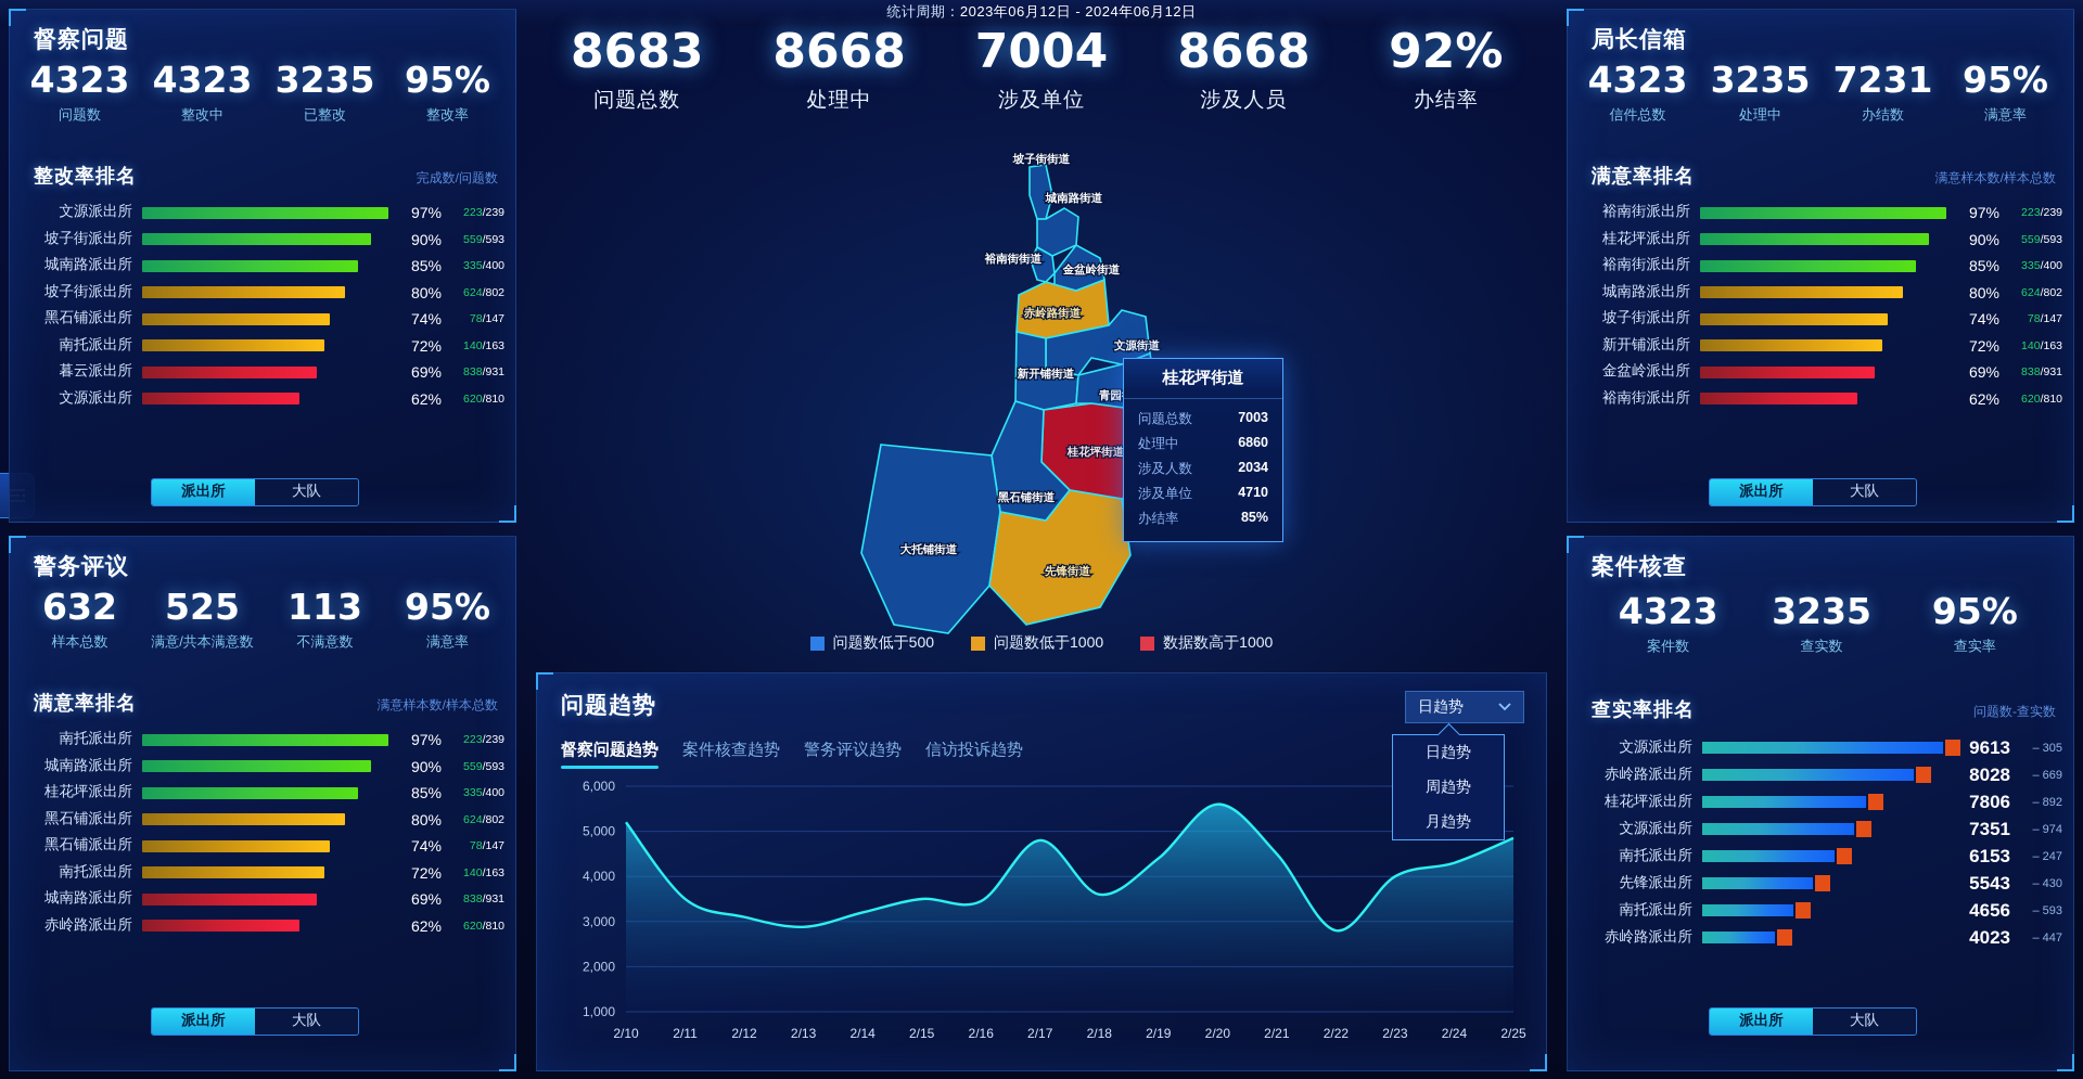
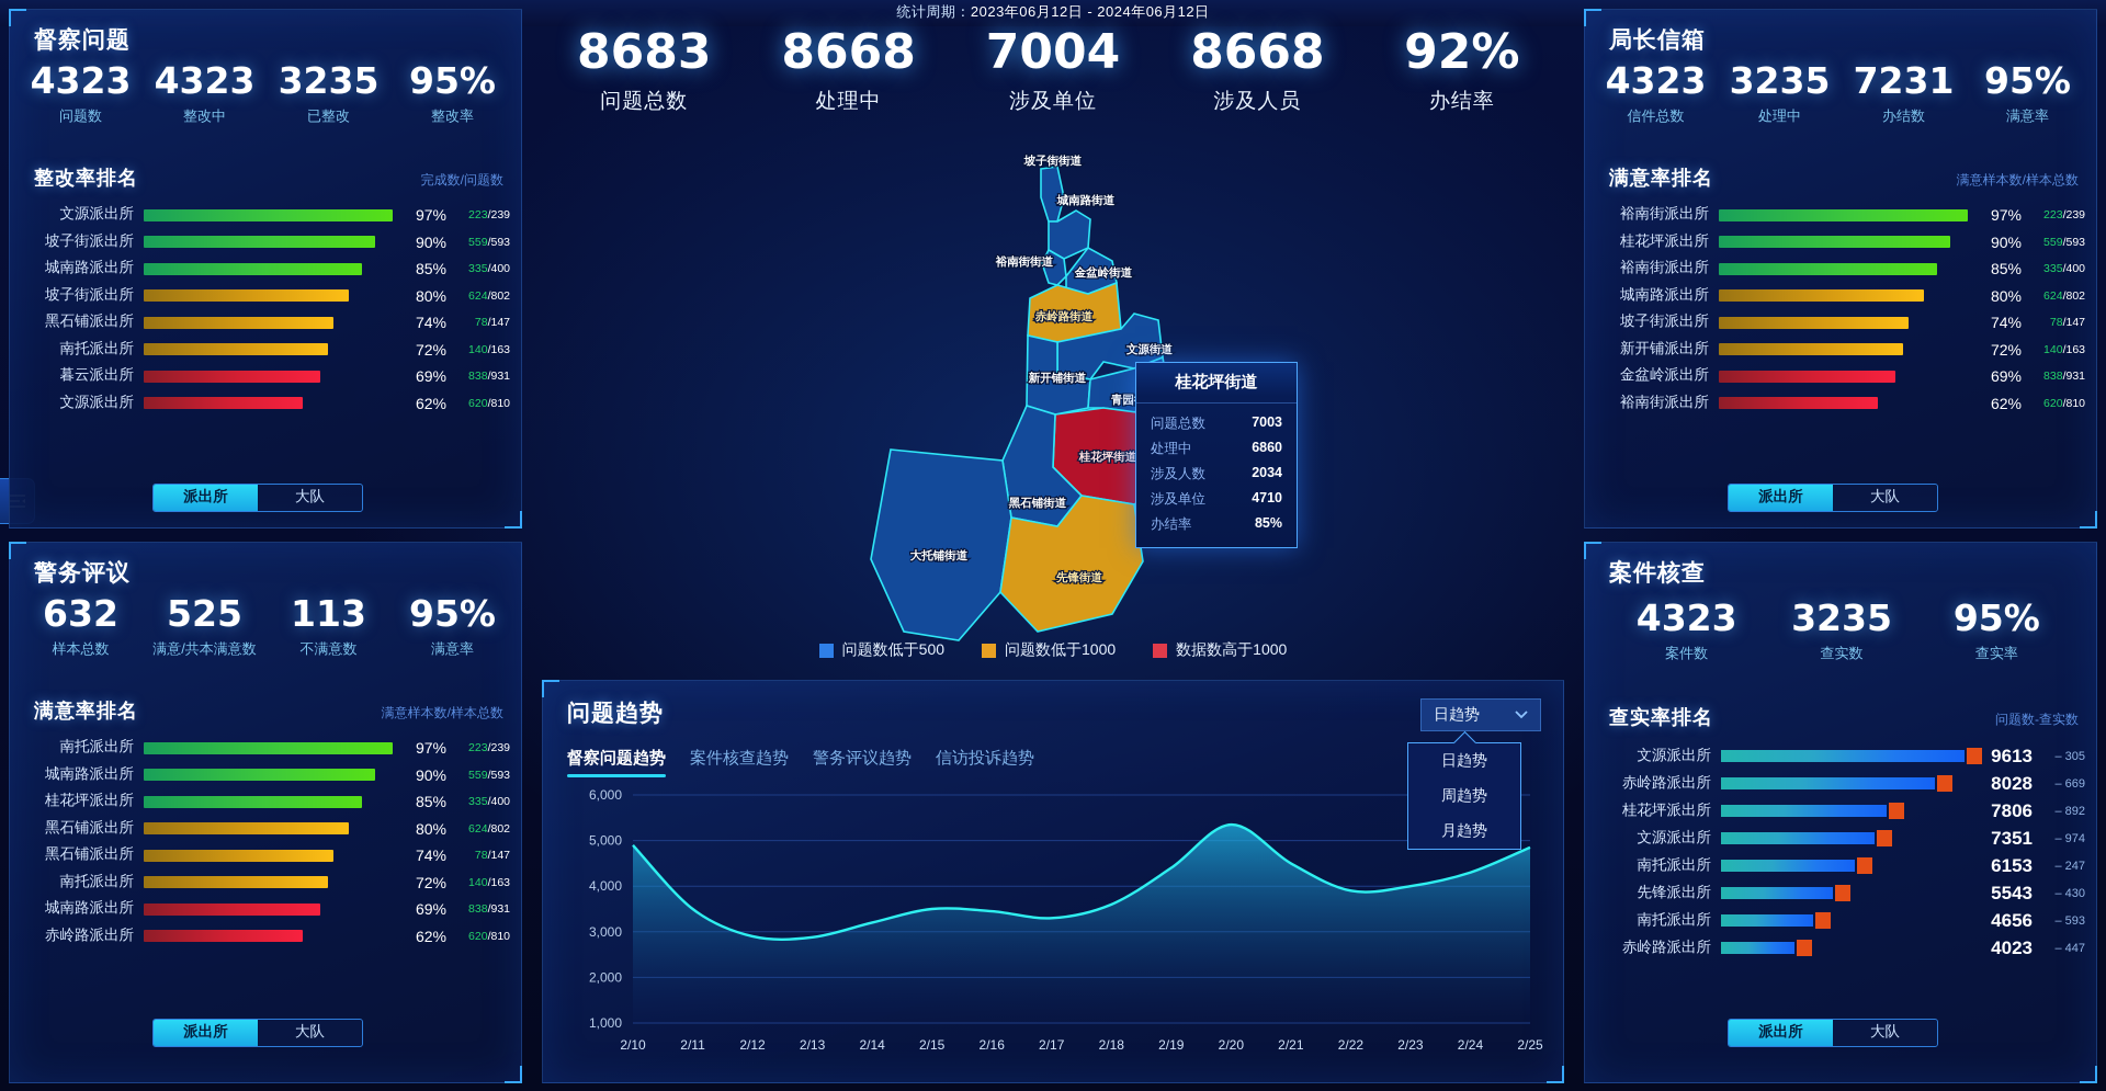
2/10: 5200 -> 4900
2/12: 3100 -> 2900
2/17: 4800 -> 3300
2/20: 5600 -> 5400
2/22: 2800 -> 3900
